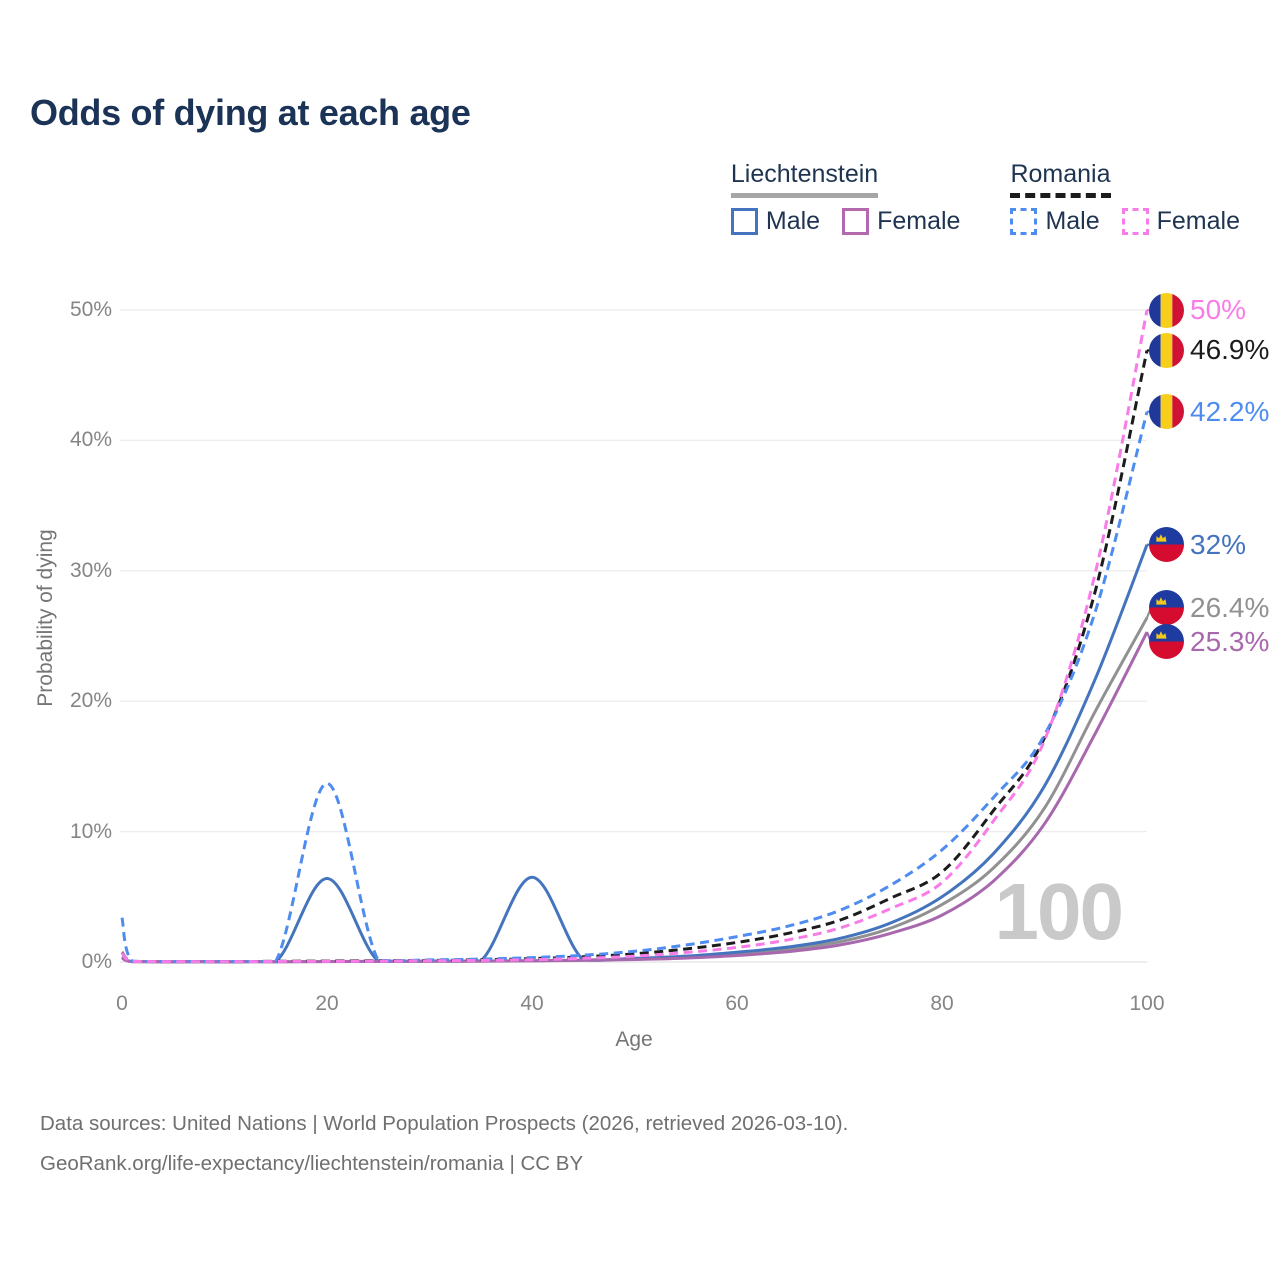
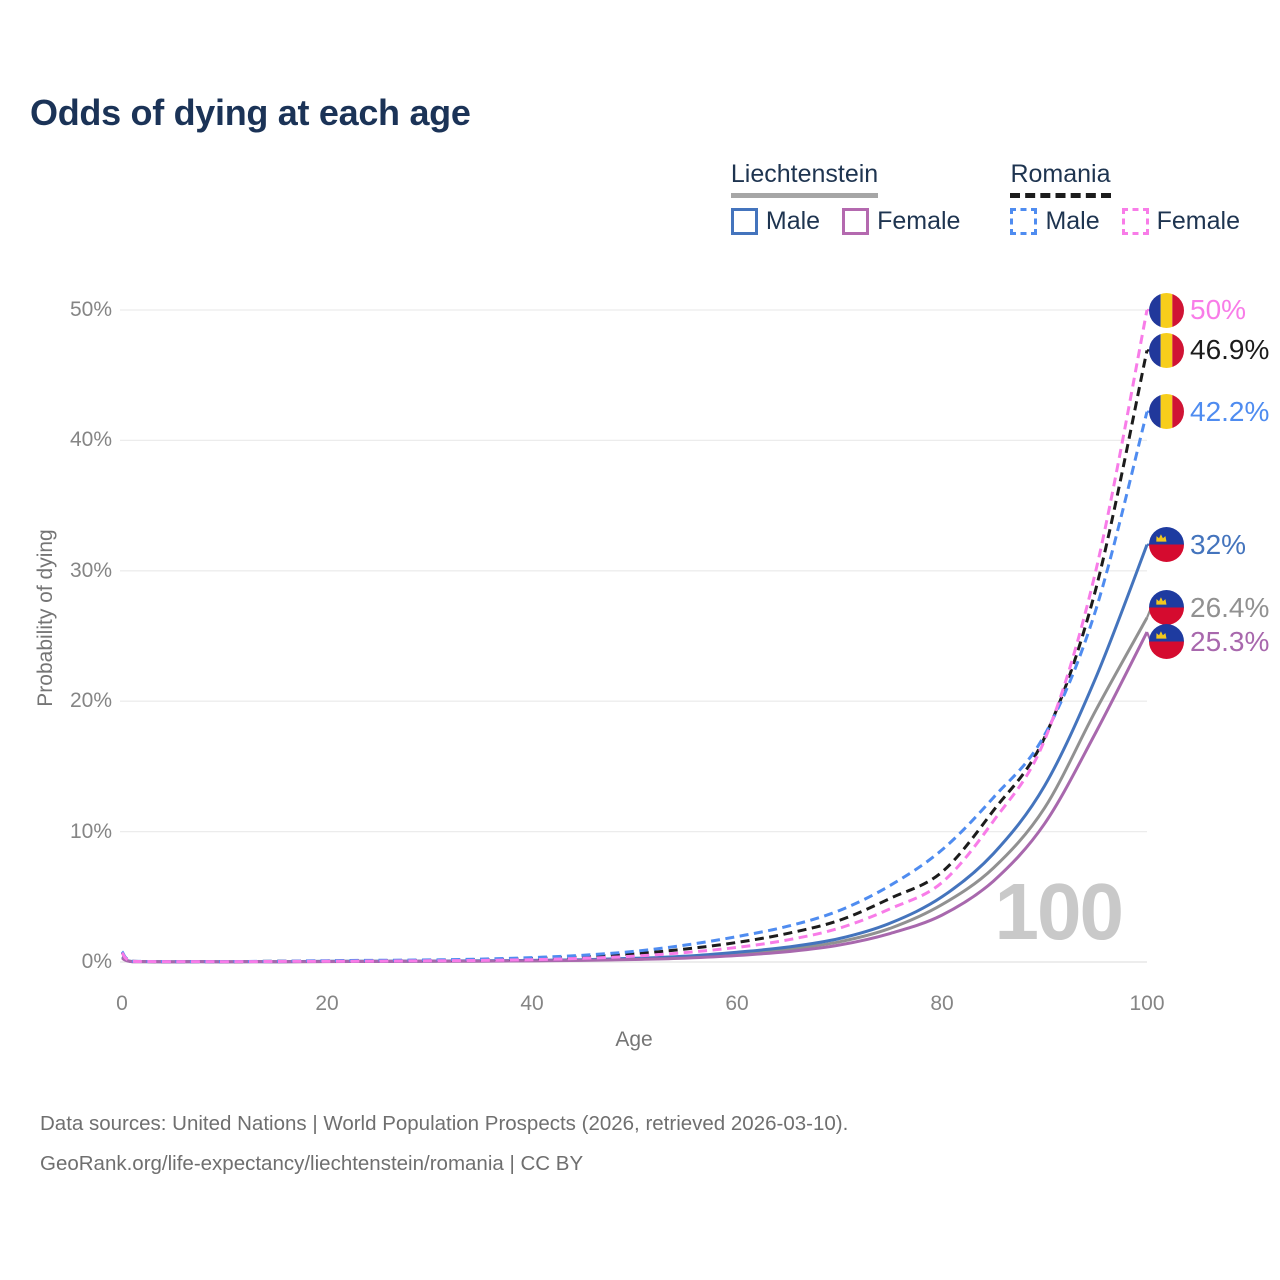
Romania Male/0: 3.4% -> 0.8%
Liechtenstein Male/20: 6.4% -> 0.1%
Romania Male/20: 13.7% -> 0.1%
Liechtenstein Male/40: 6.5% -> 0.1%
